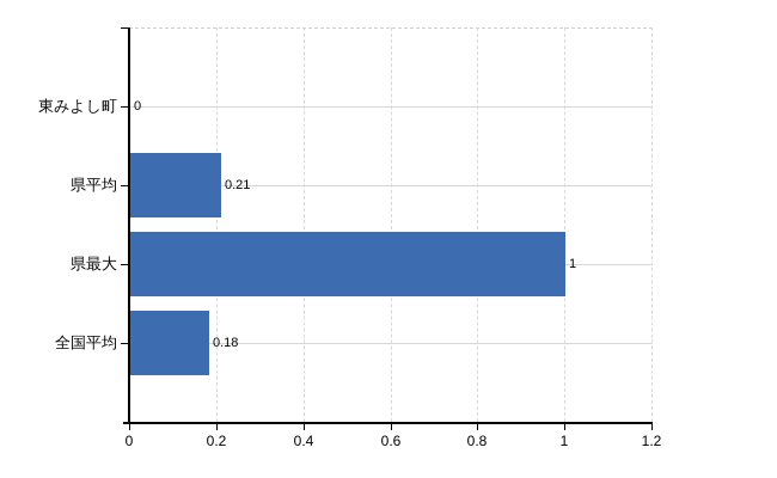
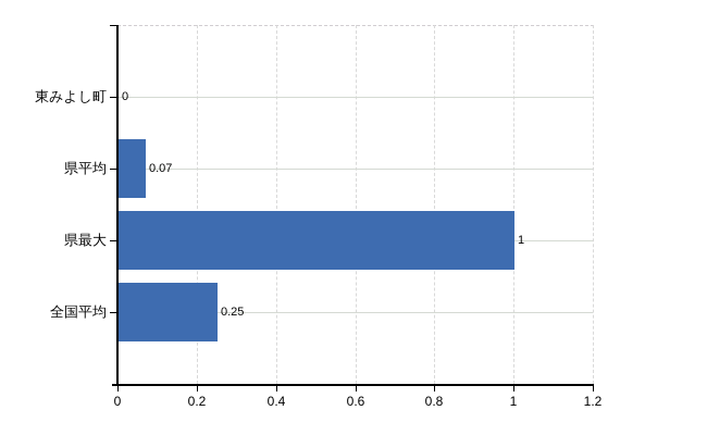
県平均: 0.21 -> 0.07
全国平均: 0.18 -> 0.25
